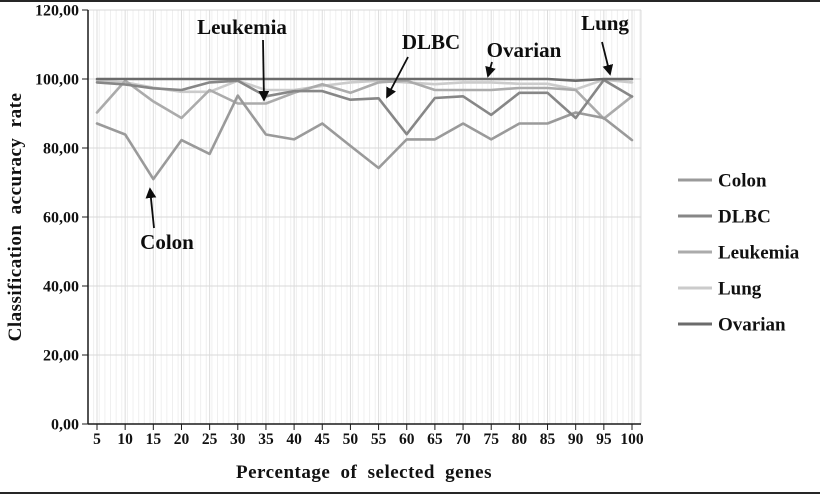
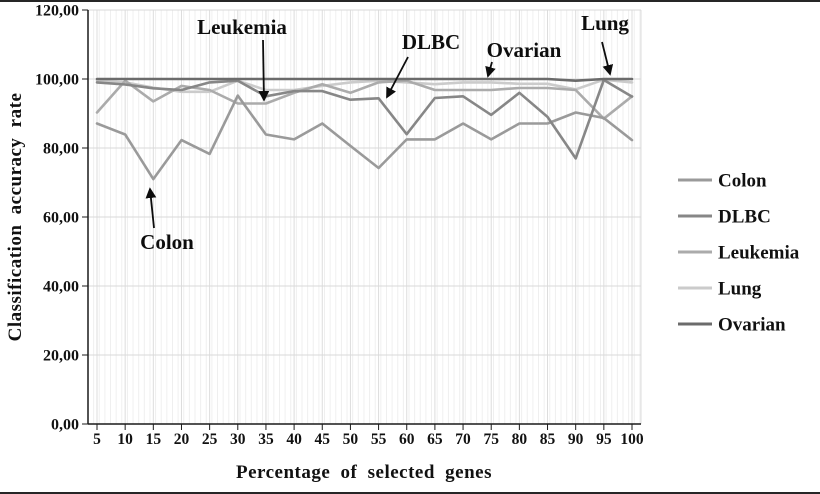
Leukemia/20: 89 -> 98
DLBC/85: 96 -> 89
DLBC/90: 89 -> 77
